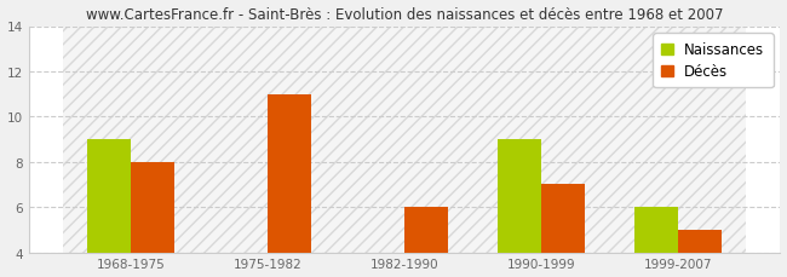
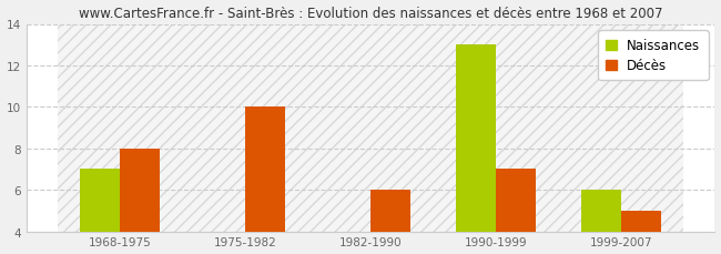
Naissances/1968-1975: 9 -> 7
Décès/1975-1982: 11 -> 10
Naissances/1990-1999: 9 -> 13
